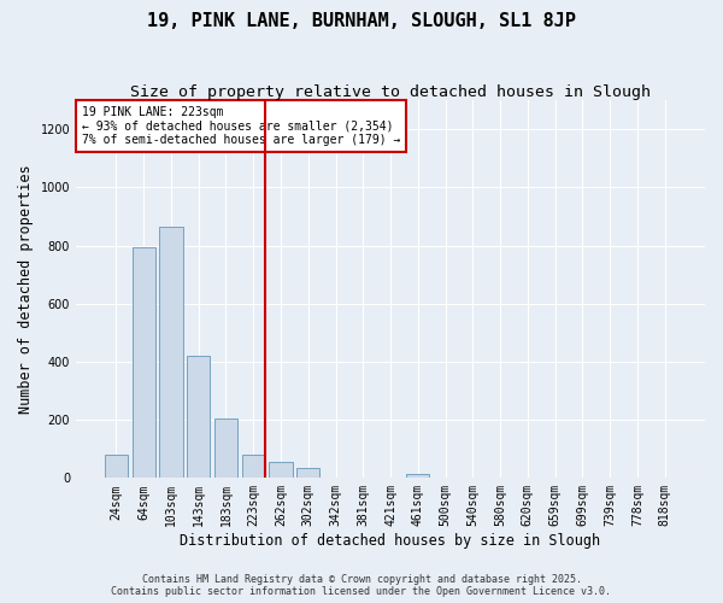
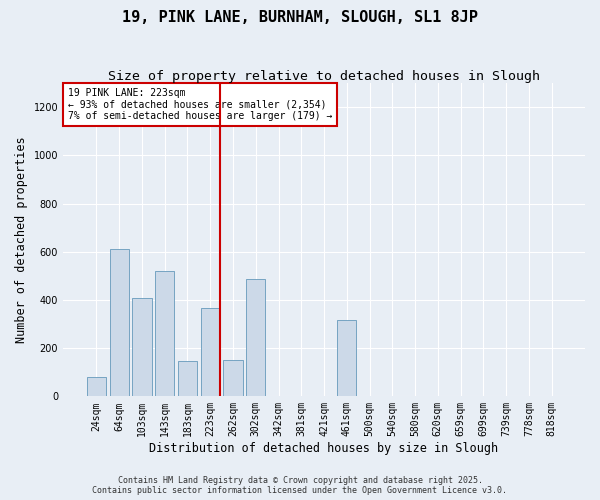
64sqm: 795 -> 610
103sqm: 865 -> 410
143sqm: 420 -> 520
183sqm: 205 -> 145
223sqm: 80 -> 365
262sqm: 55 -> 150
302sqm: 35 -> 485
461sqm: 15 -> 315
